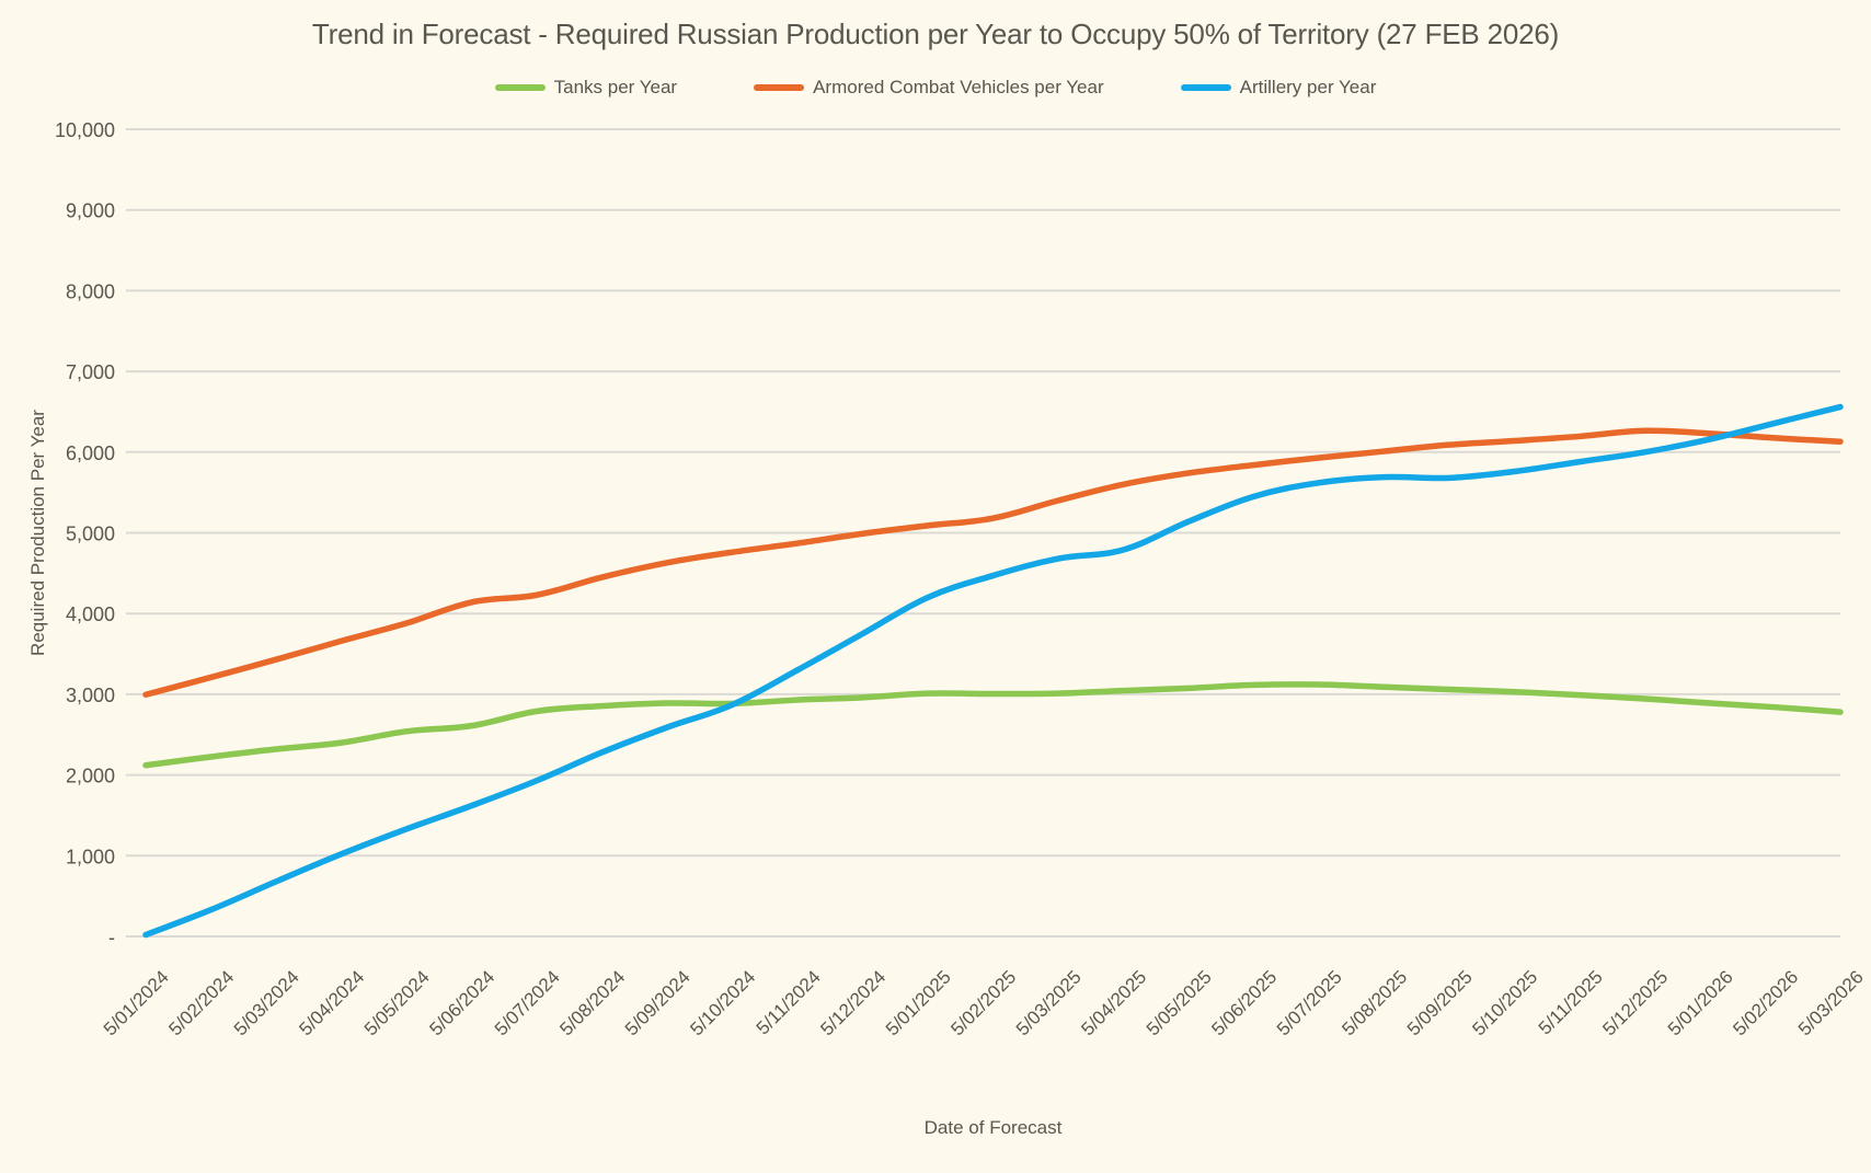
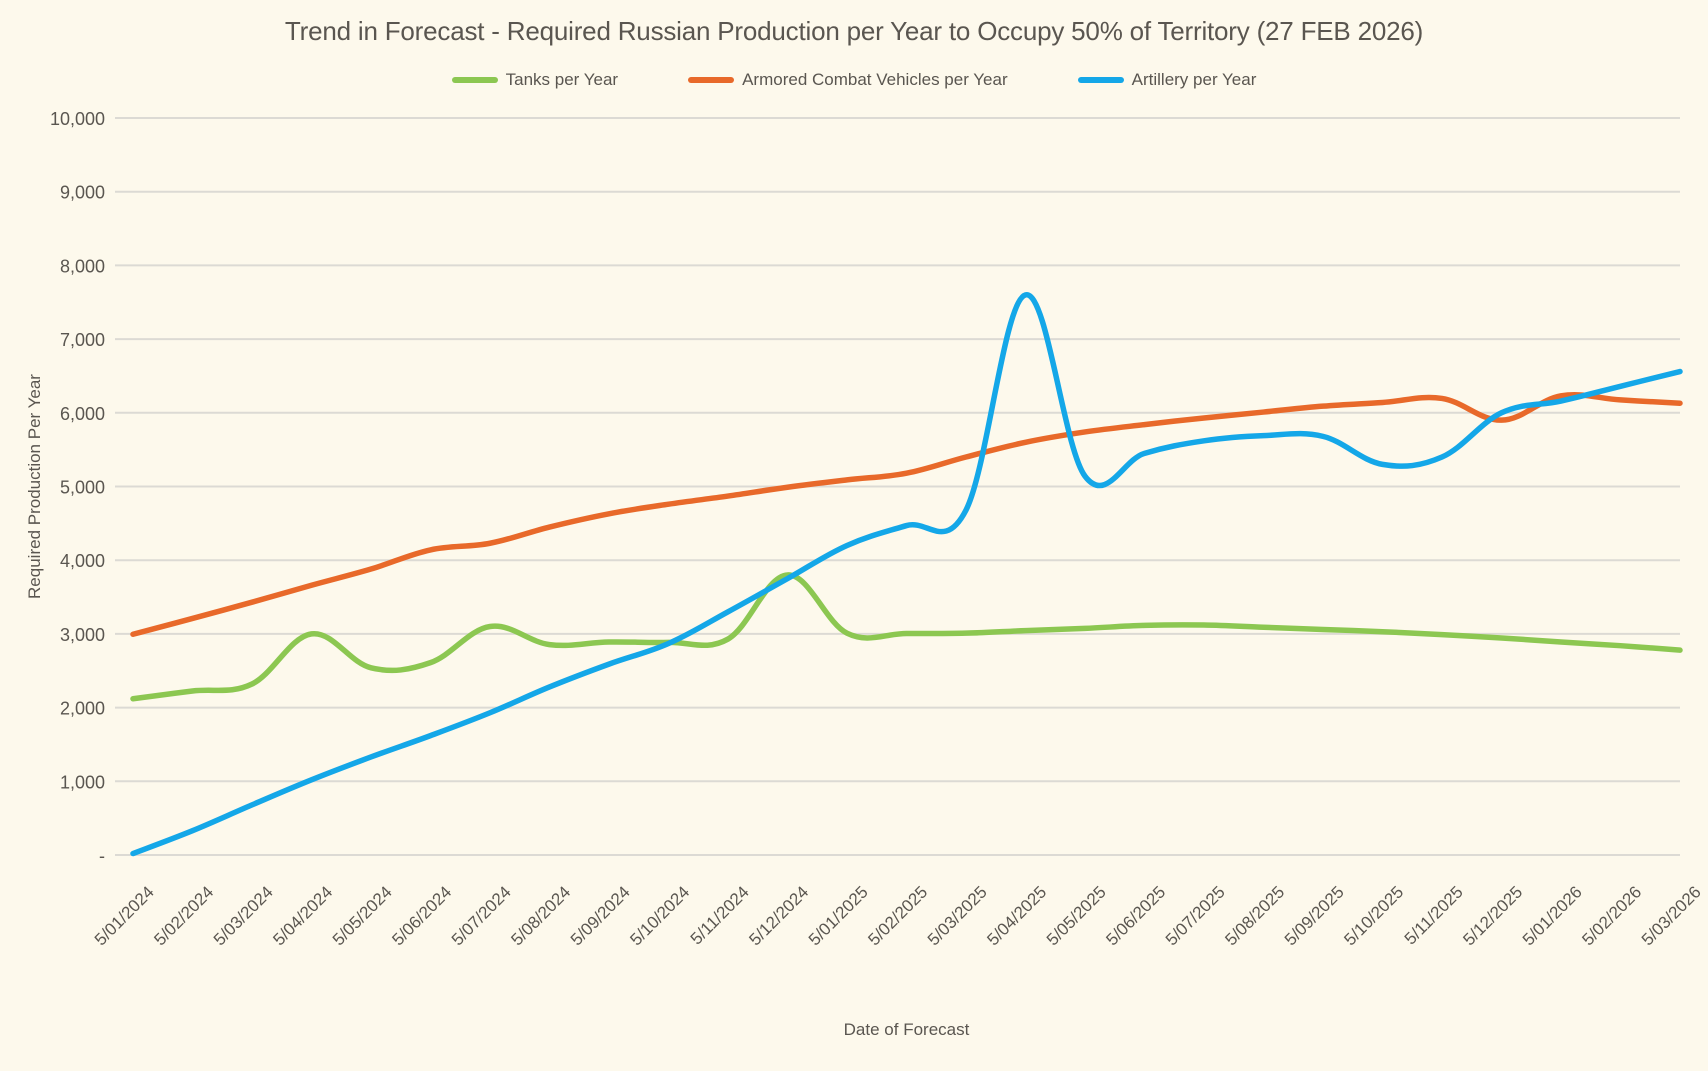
Tanks per Year/5/04/2024: 2400 -> 3000
Tanks per Year/5/07/2024: 2800 -> 3100
Tanks per Year/5/12/2024: 3000 -> 3800
Artillery per Year/5/04/2025: 4800 -> 7600
Artillery per Year/5/10/2025: 5800 -> 5300
Artillery per Year/5/11/2025: 5900 -> 5400
Armored Combat Vehicles per Year/5/12/2025: 6300 -> 5900
